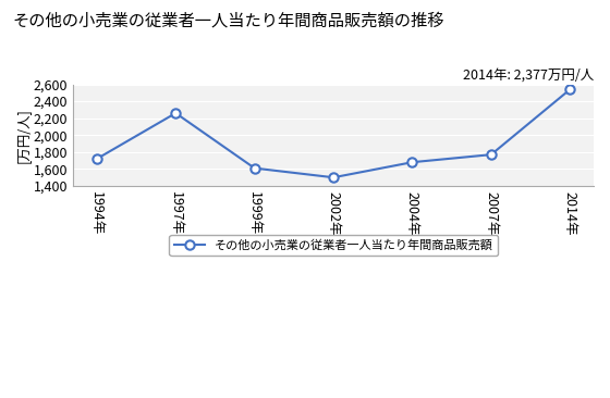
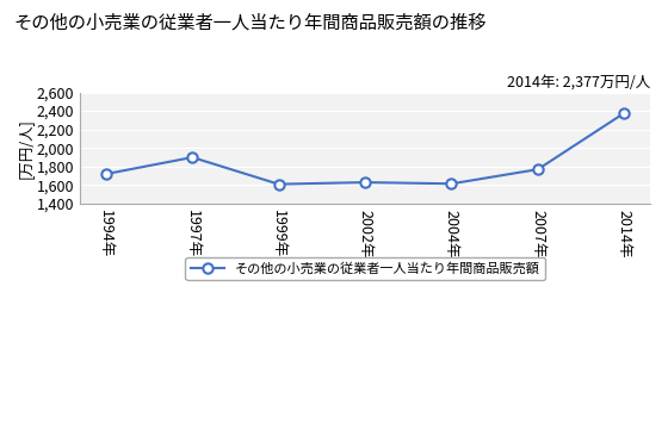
1997年: 2,260 -> 1,900
2002年: 1,500 -> 1,630
2004年: 1,680 -> 1,620
2014年: 2,540 -> 2,380
